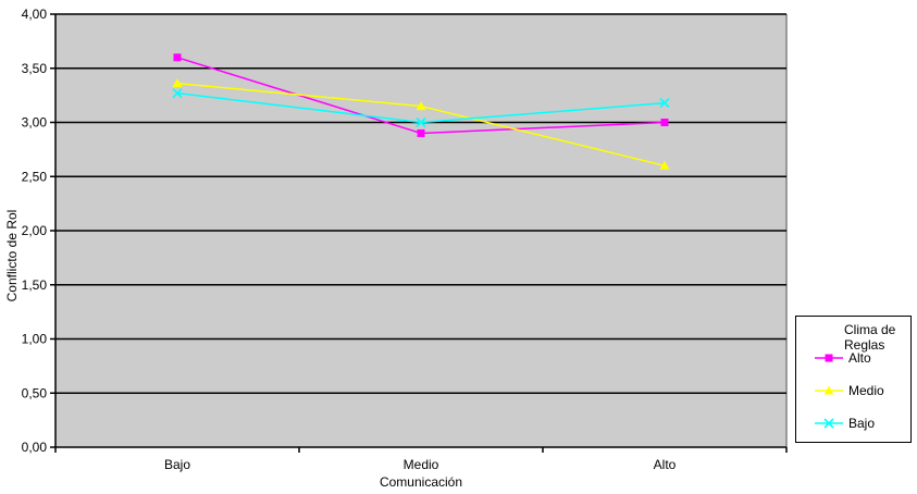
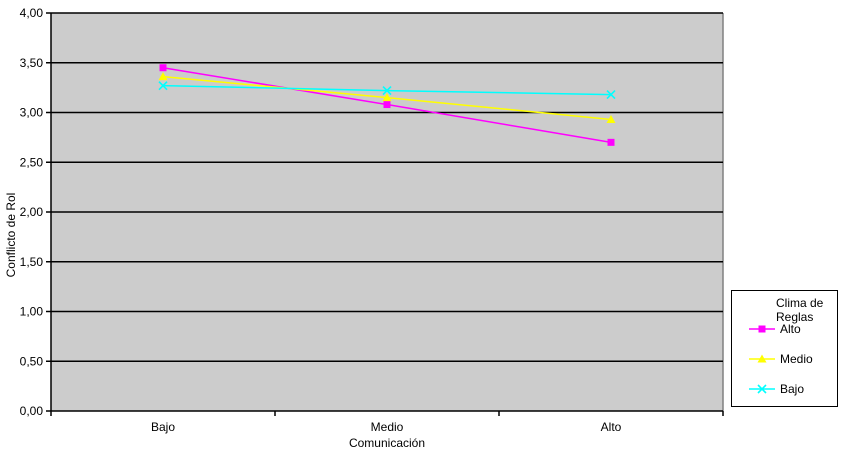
Alto/Bajo: 3,6 -> 3,5
Alto/Medio: 2,9 -> 3,1
Bajo/Medio: 3,0 -> 3,2
Alto/Alto: 3,0 -> 2,7
Medio/Alto: 2,6 -> 2,9
